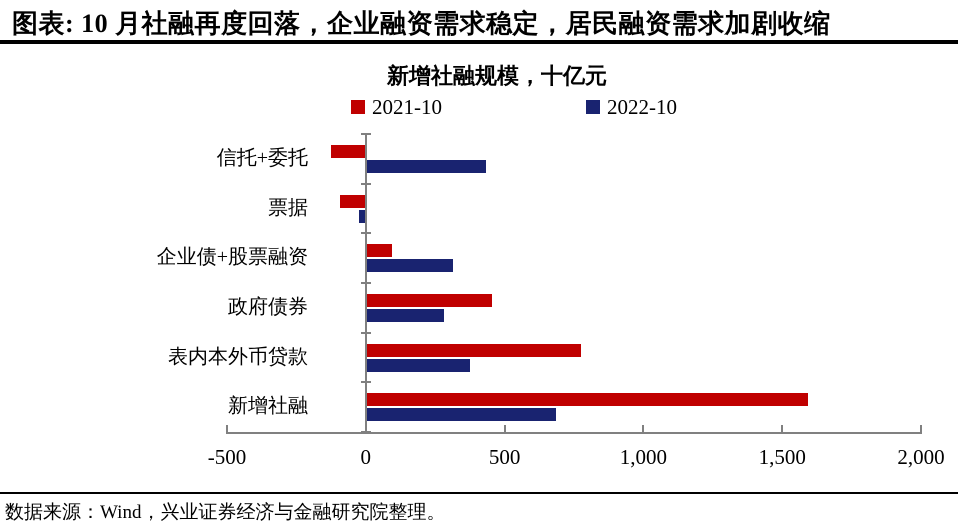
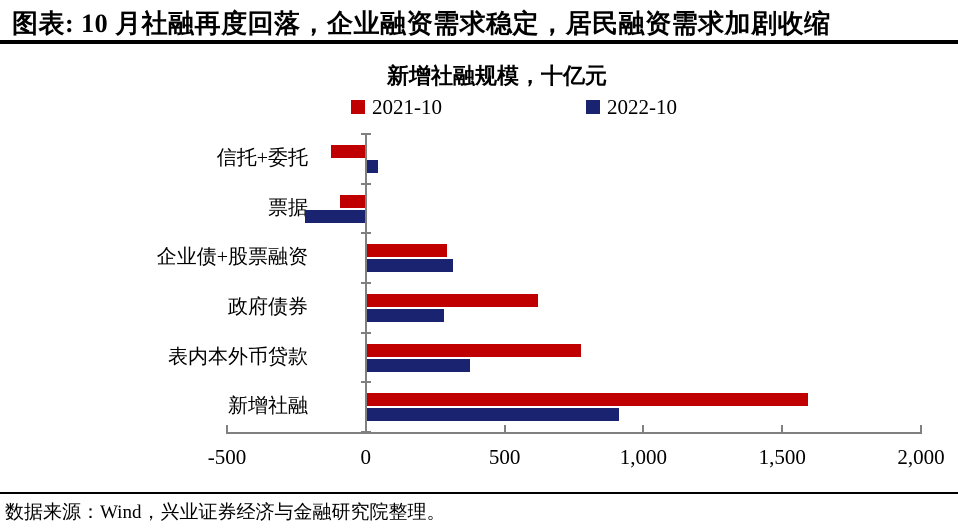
2022-10/信托+委托: 430 -> 40
2022-10/票据: -20 -> -220
2021-10/企业债+股票融资: 90 -> 290
2021-10/政府债券: 450 -> 620
2022-10/新增社融: 680 -> 910
